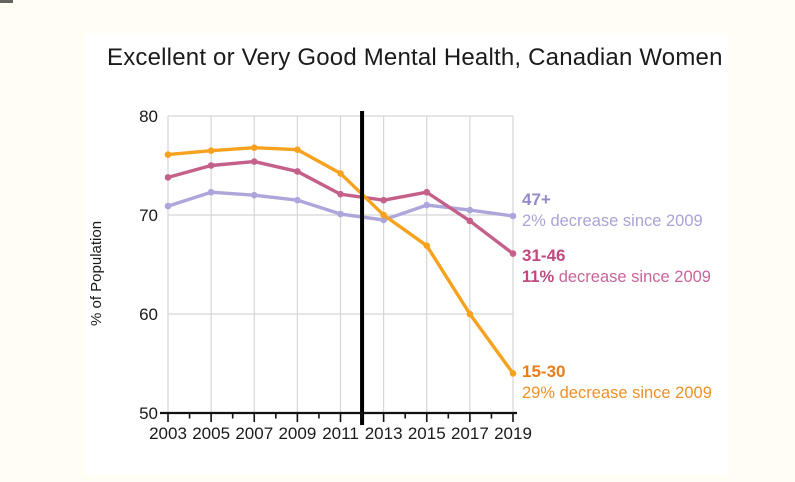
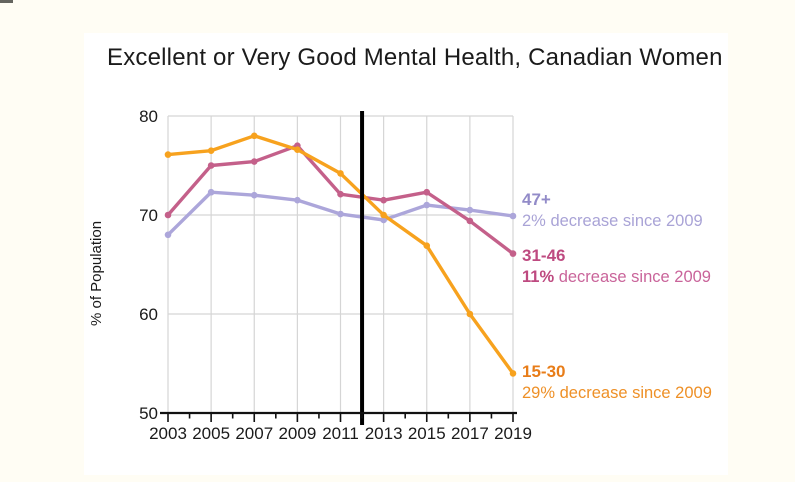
47+/2003: 71 -> 68
31-46/2003: 74 -> 70
15-30/2007: 77 -> 78
31-46/2009: 74 -> 77
